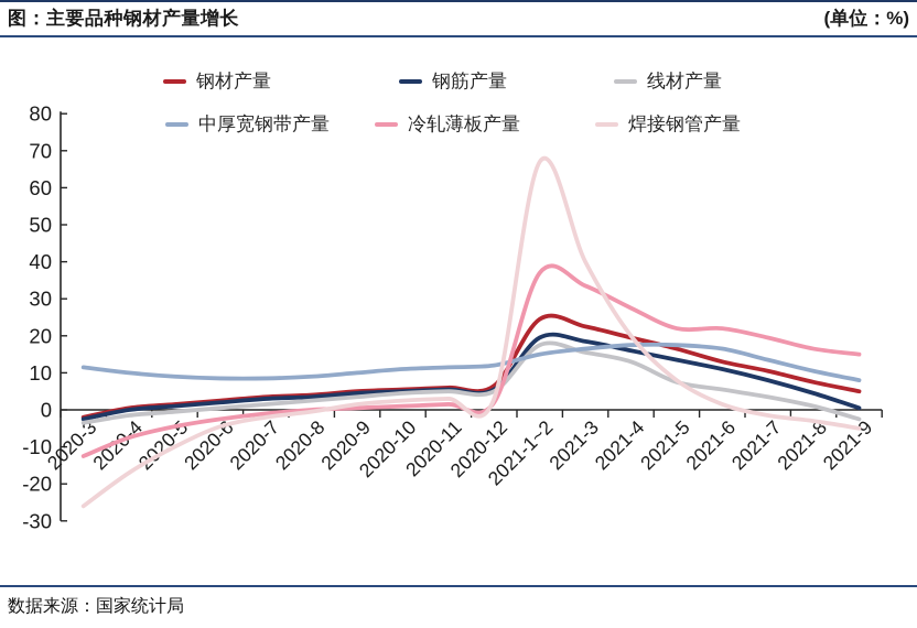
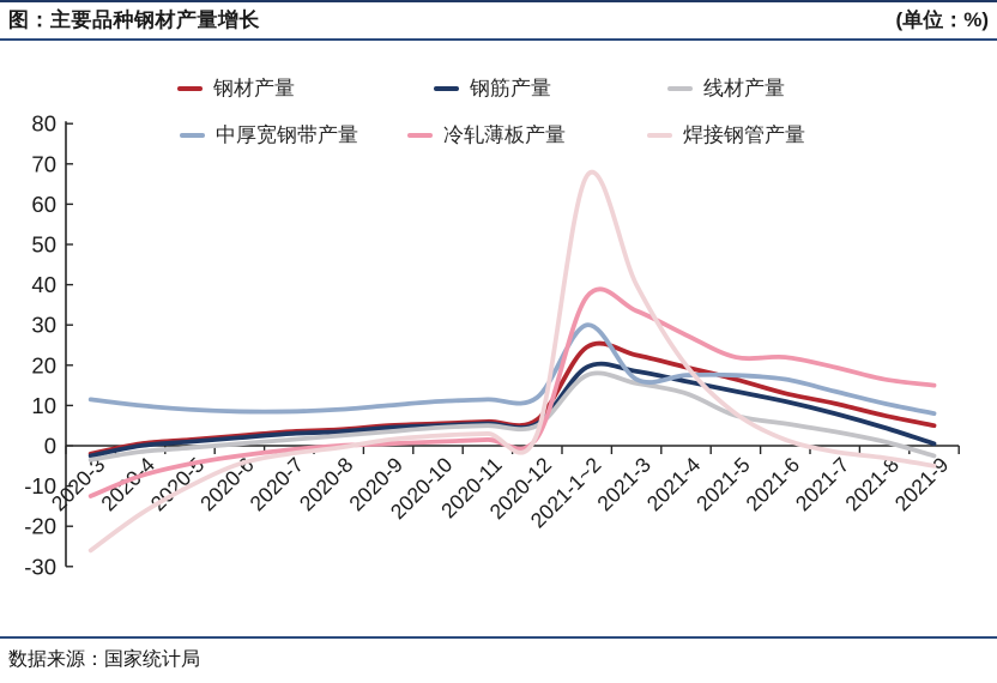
中厚宽钢带产量/2021-1~2: 15 -> 30
